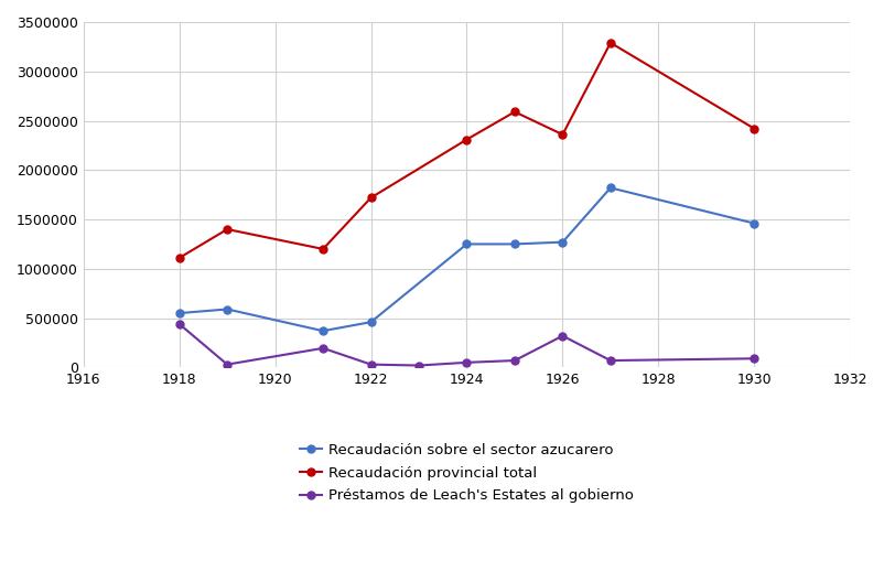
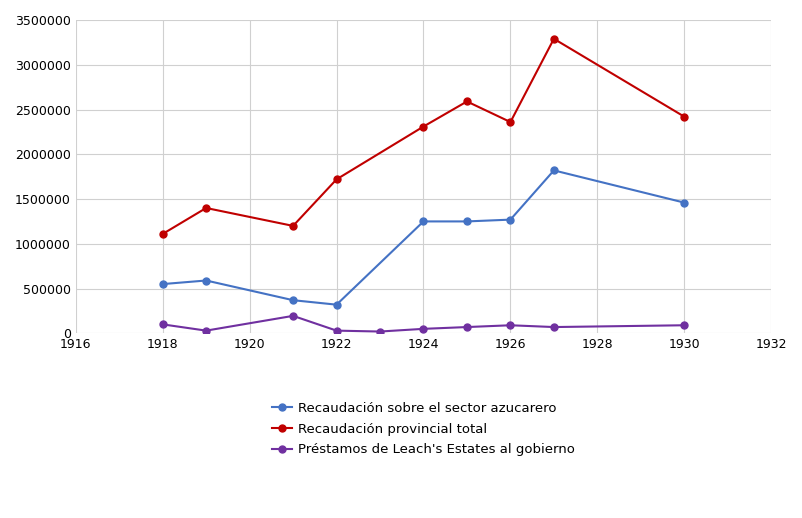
Préstamos de Leach's Estates al gobierno/1918: 440000 -> 100000
Recaudación sobre el sector azucarero/1922: 460000 -> 320000
Préstamos de Leach's Estates al gobierno/1926: 320000 -> 90000
